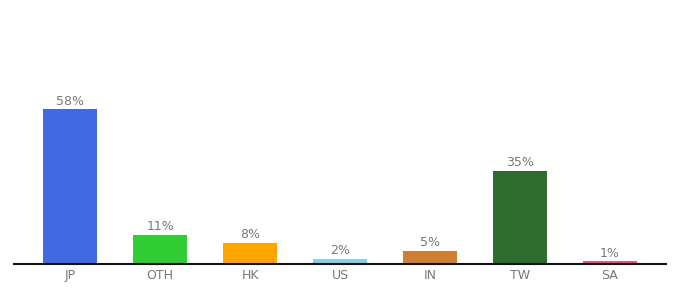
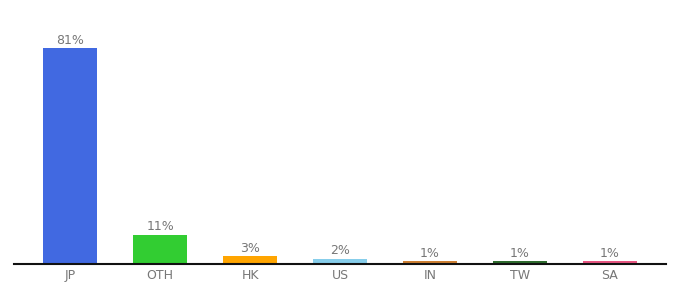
JP: 58% -> 81%
HK: 8% -> 3%
IN: 5% -> 1%
TW: 35% -> 1%
